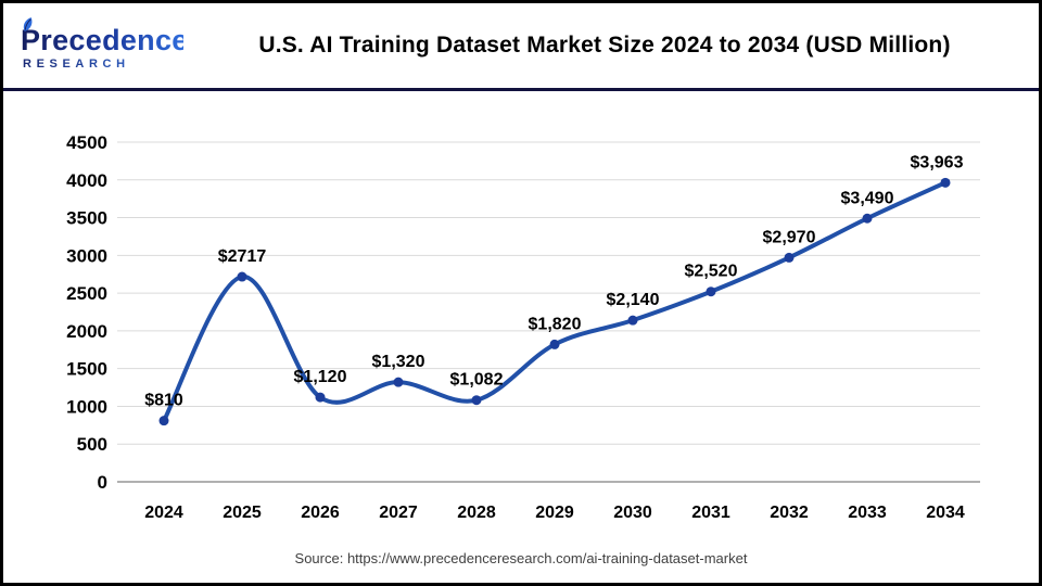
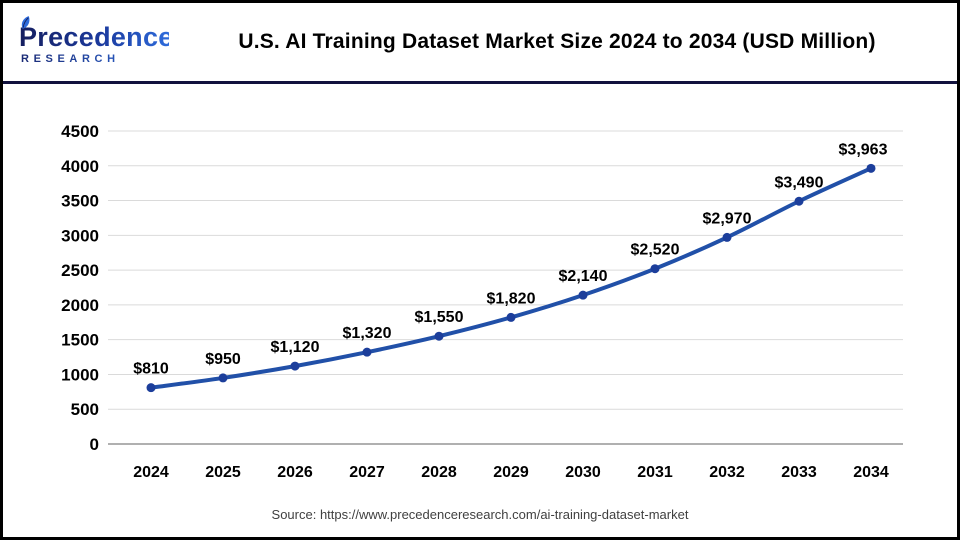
2025: $2717 -> $950
2028: $1,082 -> $1,550
